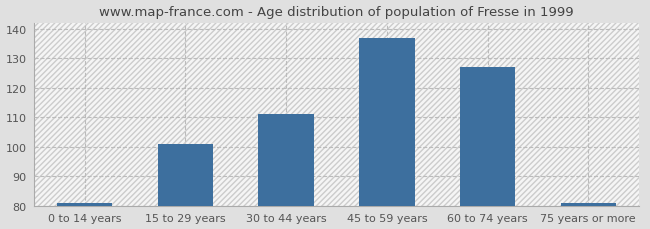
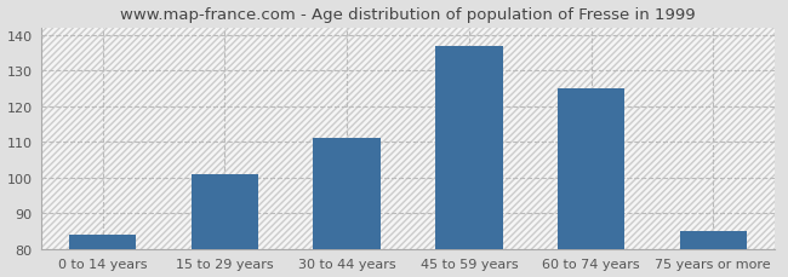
0 to 14 years: 81 -> 84
60 to 74 years: 127 -> 125
75 years or more: 81 -> 85
